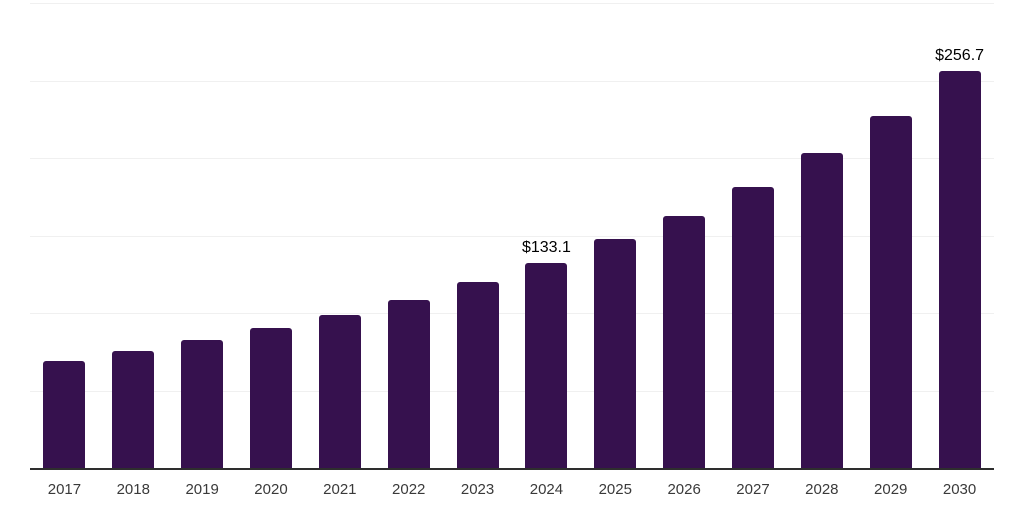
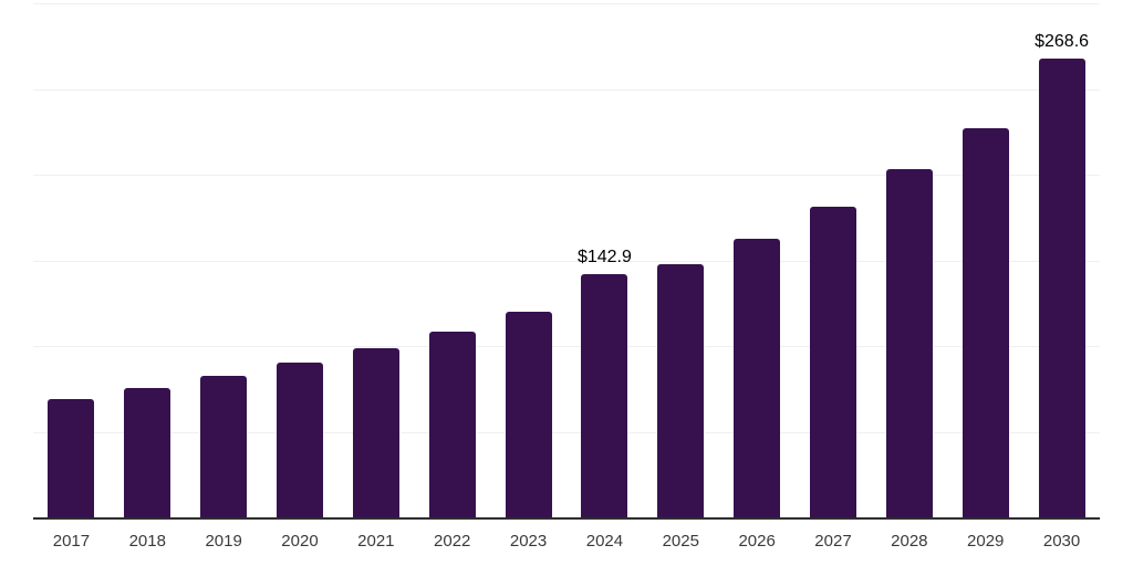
2024: $133.1 -> $142.9
2030: $256.7 -> $268.6
